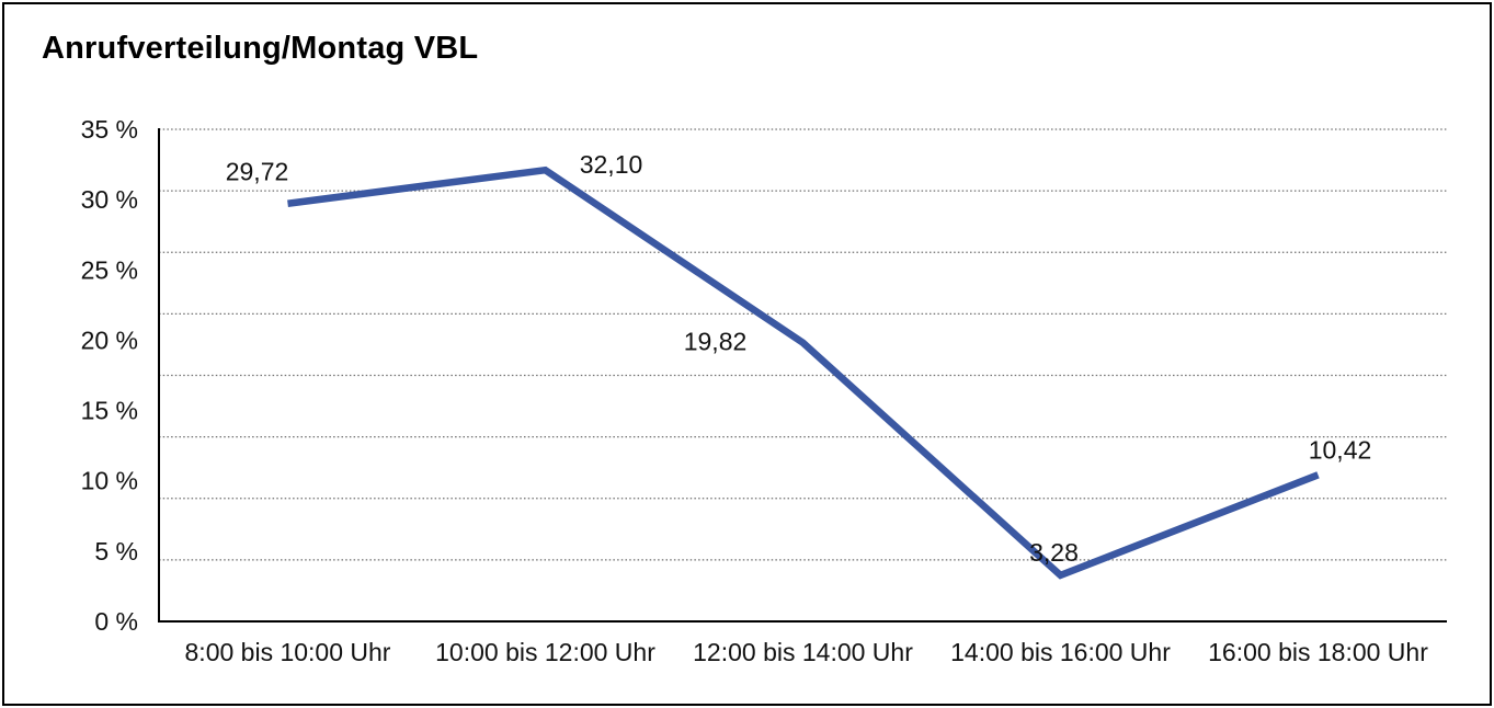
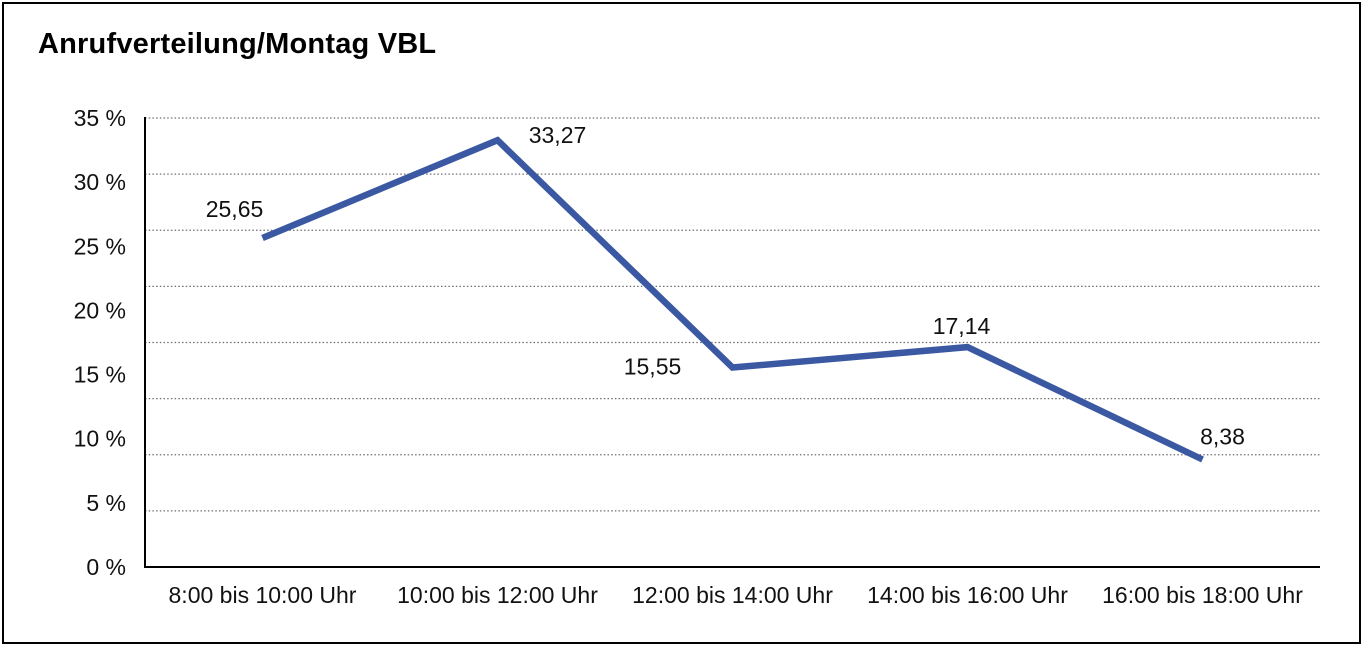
8:00 bis 10:00 Uhr: 29,72 -> 25,65
10:00 bis 12:00 Uhr: 32,10 -> 33,27
12:00 bis 14:00 Uhr: 19,82 -> 15,55
14:00 bis 16:00 Uhr: 3,28 -> 17,14
16:00 bis 18:00 Uhr: 10,42 -> 8,38
